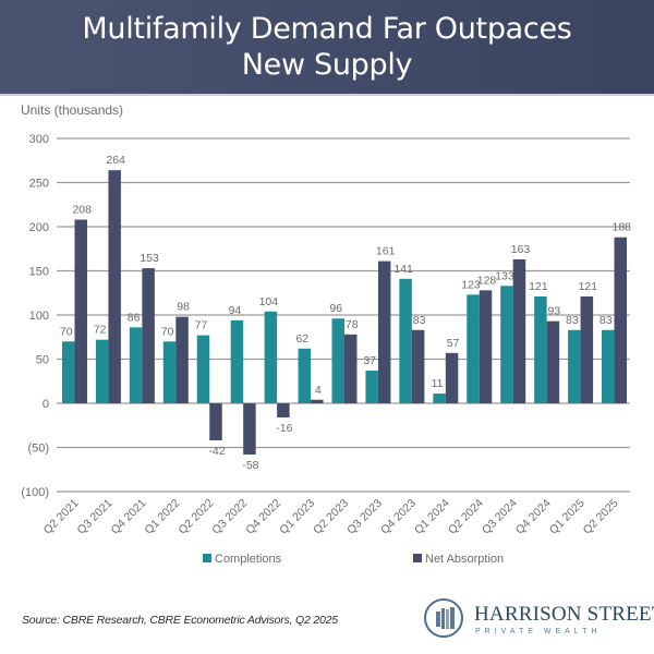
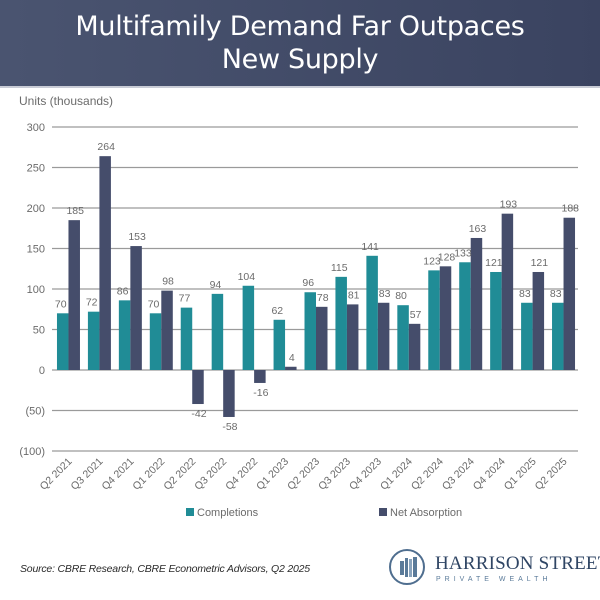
Net Absorption/Q2 2021: 208 -> 185
Completions/Q3 2023: 37 -> 115
Net Absorption/Q3 2023: 161 -> 81
Completions/Q1 2024: 11 -> 80
Net Absorption/Q4 2024: 93 -> 193
